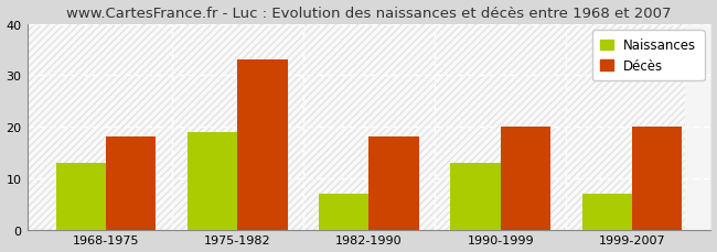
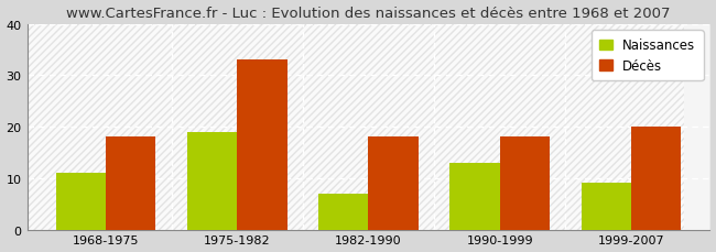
Naissances/1968-1975: 13 -> 11
Décès/1990-1999: 20 -> 18
Naissances/1999-2007: 7 -> 9
